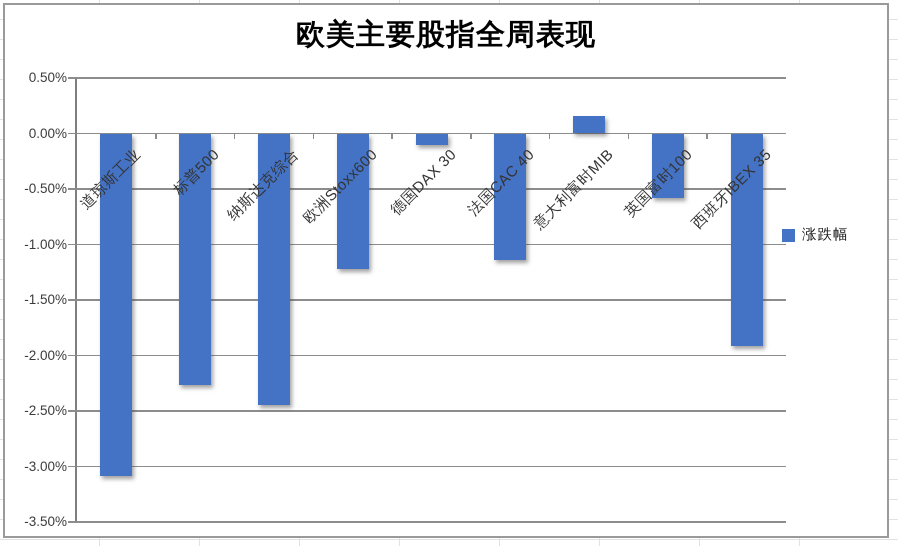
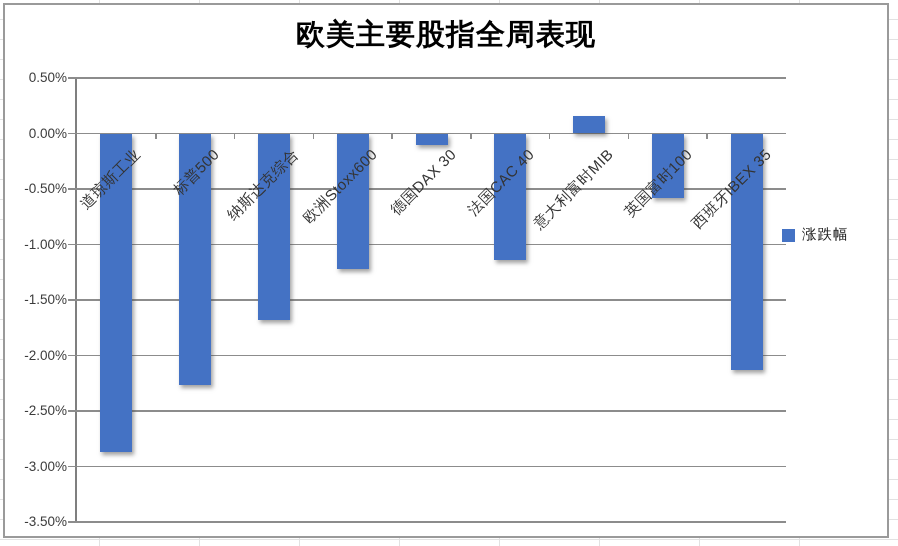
道琼斯工业: -3.09% -> -2.87%
纳斯达克综合: -2.45% -> -1.68%
西班牙IBEX 35: -1.91% -> -2.13%
